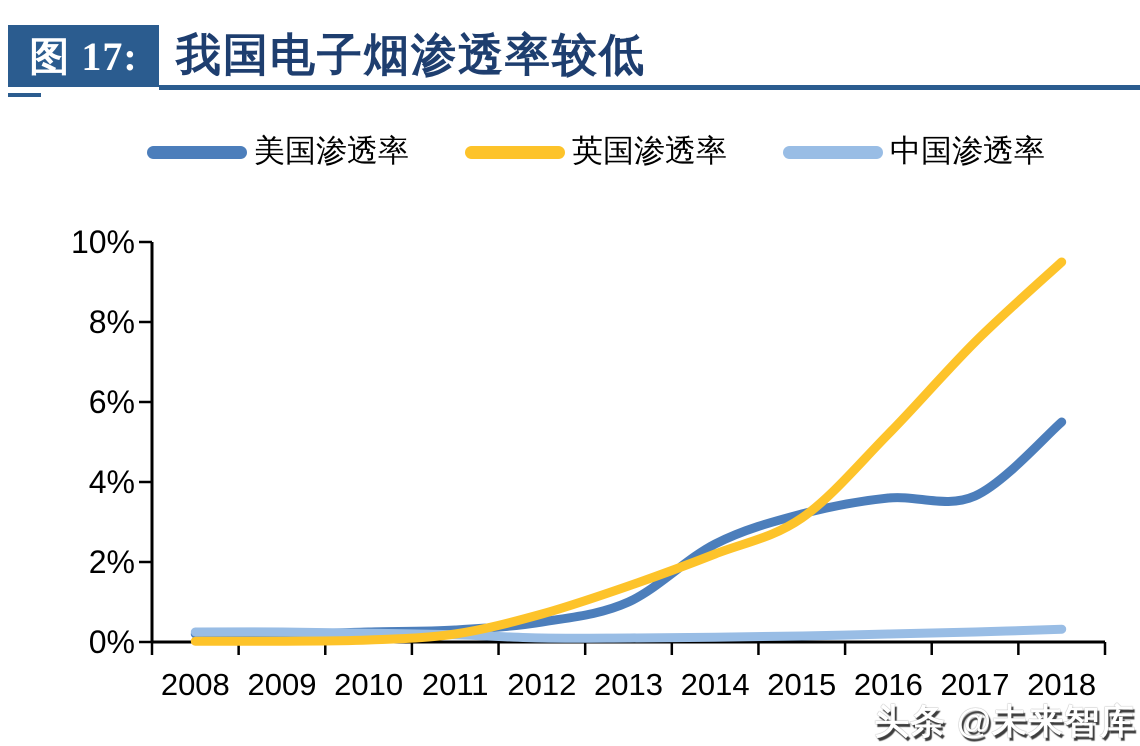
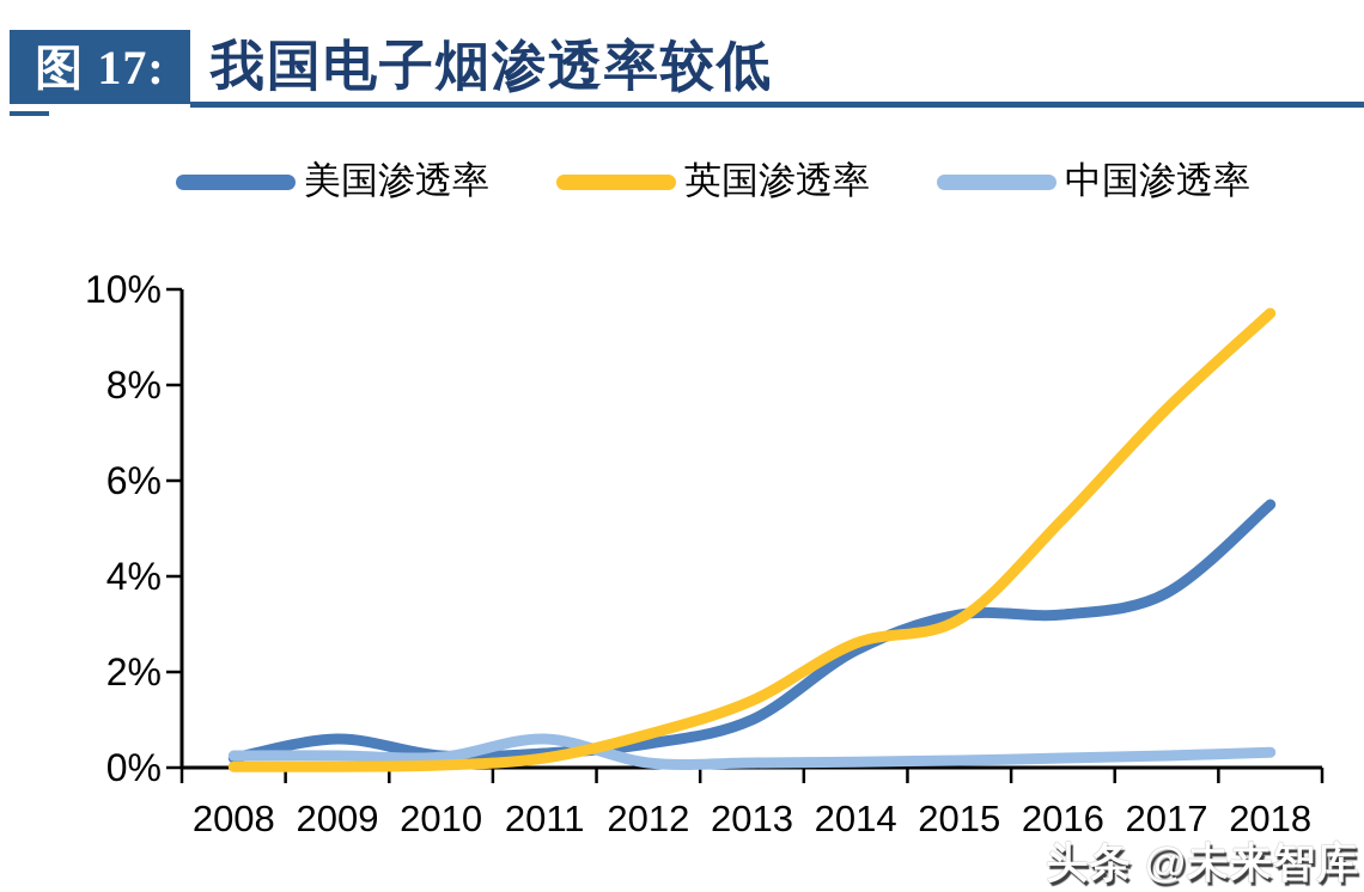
美国渗透率/2009: 0.2% -> 0.6%
中国渗透率/2011: 0.2% -> 0.6%
英国渗透率/2014: 2.2% -> 2.6%
美国渗透率/2016: 3.6% -> 3.2%
